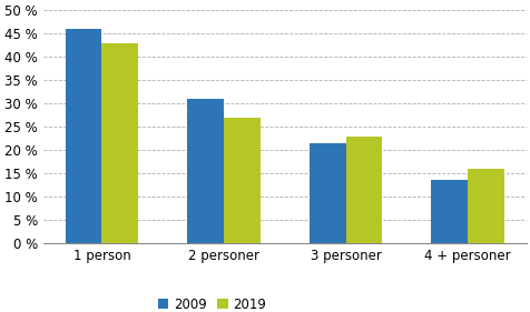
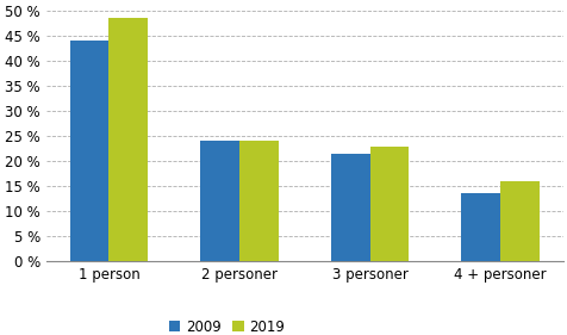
2009/1 person: 46.0 % -> 44.0 %
2019/1 person: 43.0 % -> 48.5 %
2009/2 personer: 31.0 % -> 24.0 %
2019/2 personer: 27.0 % -> 24.0 %
